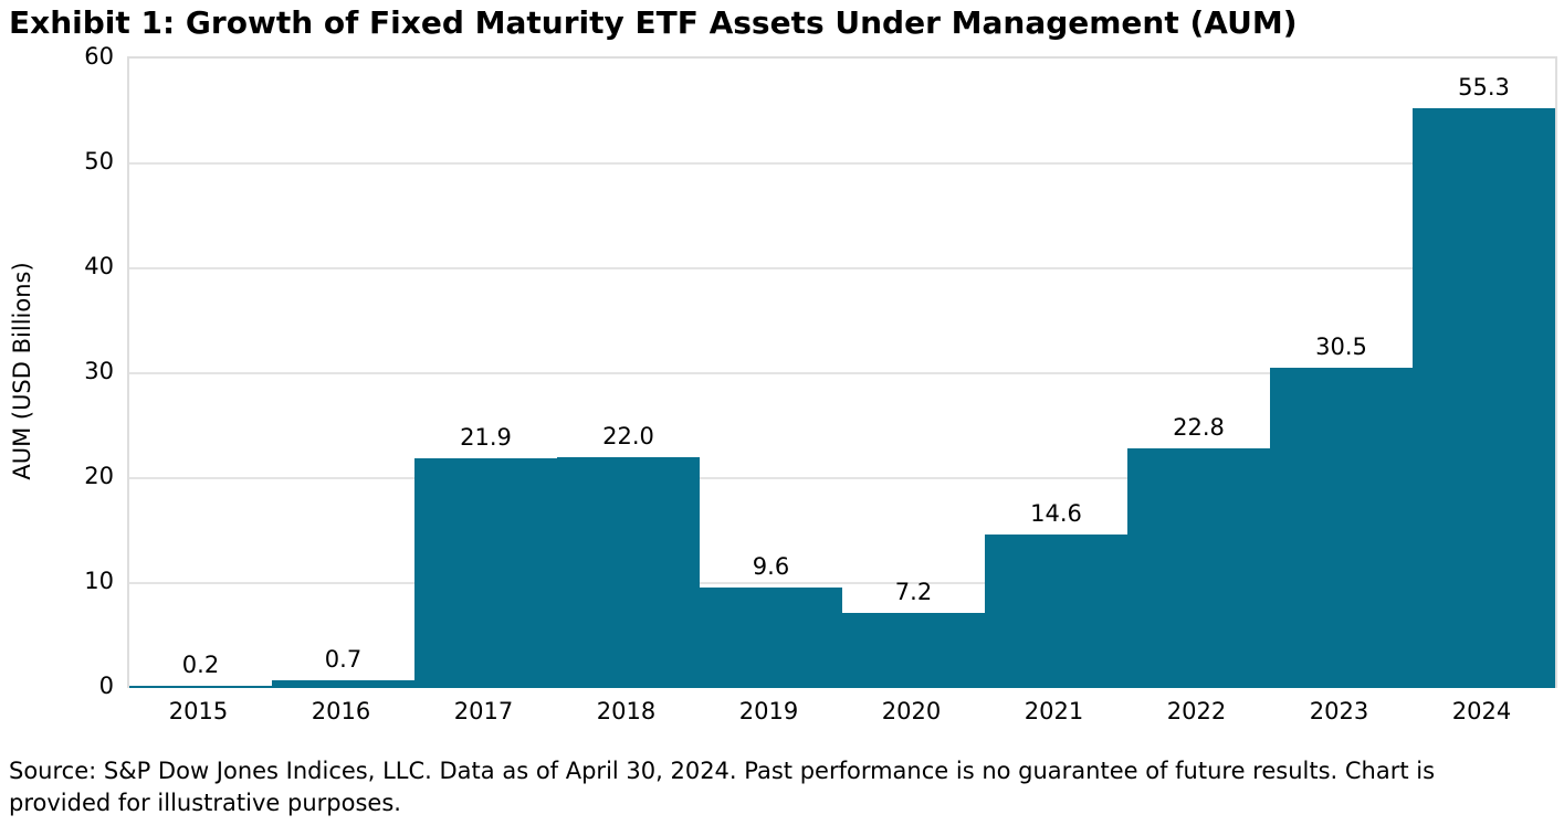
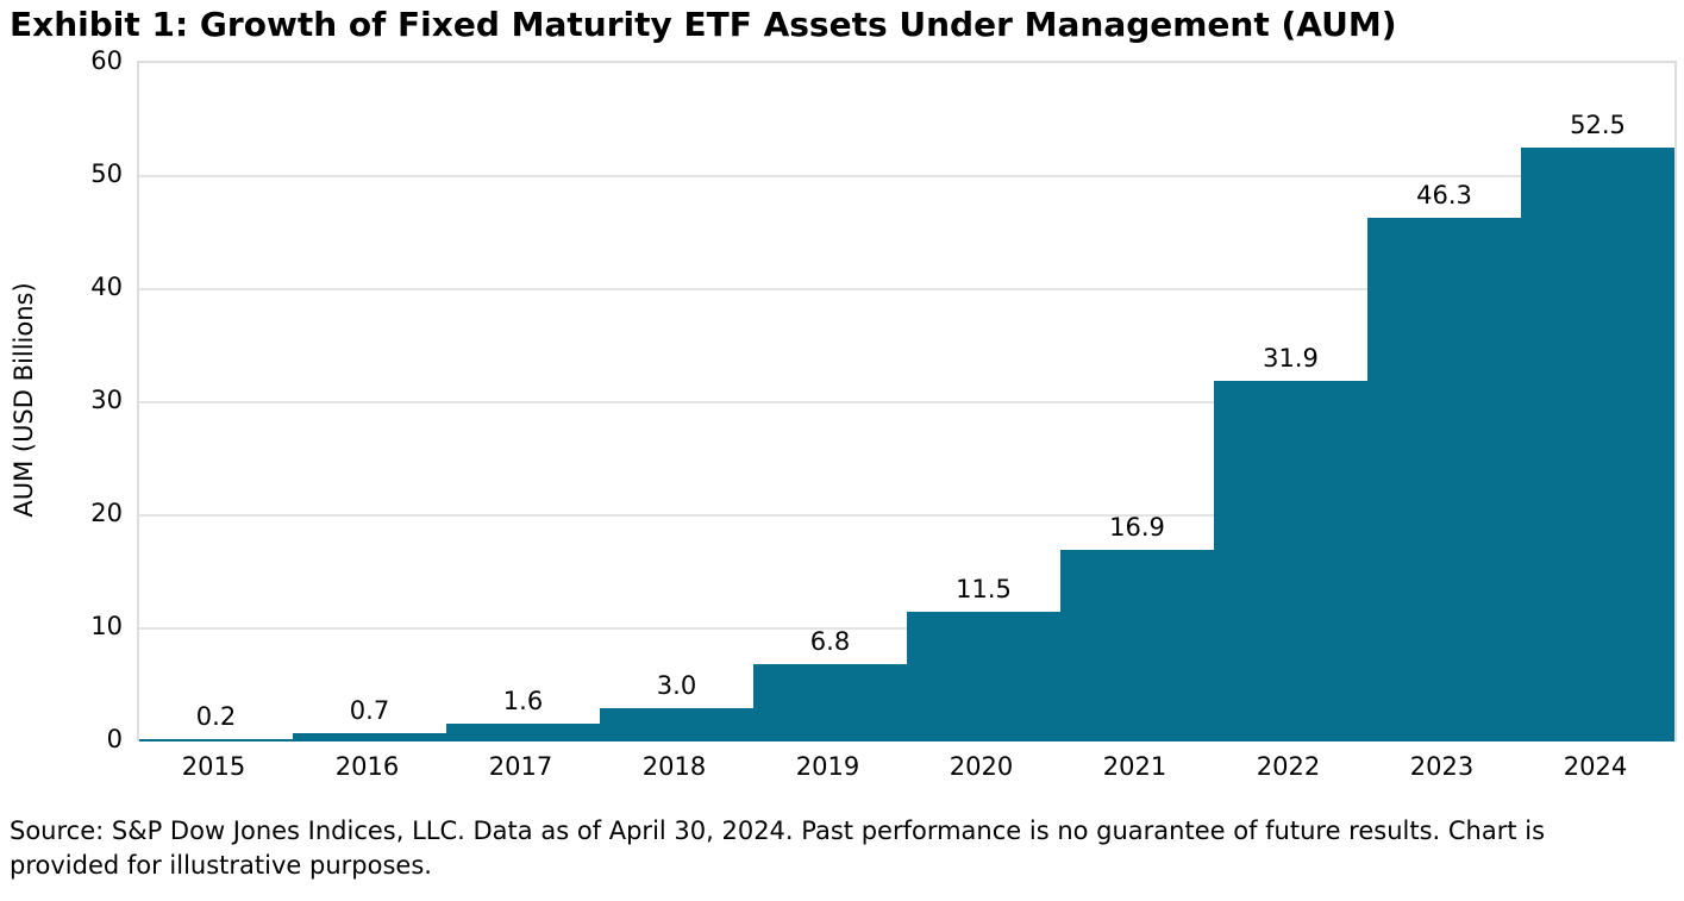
2017: 21.9 -> 1.6
2018: 22.0 -> 3.0
2019: 9.6 -> 6.8
2020: 7.2 -> 11.5
2021: 14.6 -> 16.9
2022: 22.8 -> 31.9
2023: 30.5 -> 46.3
2024: 55.3 -> 52.5
